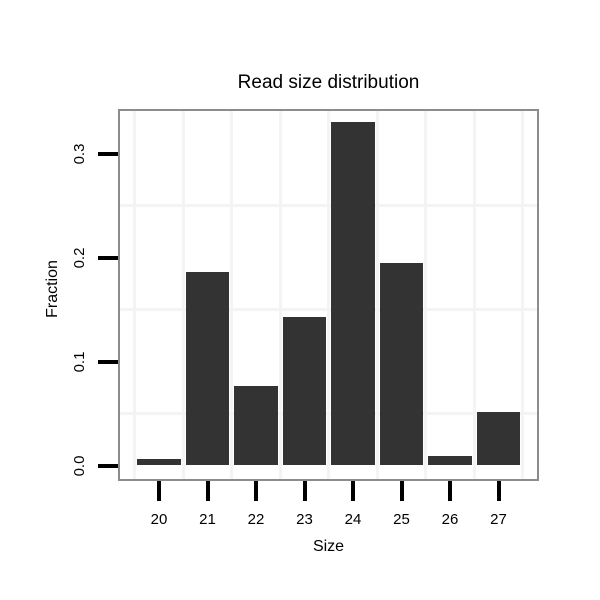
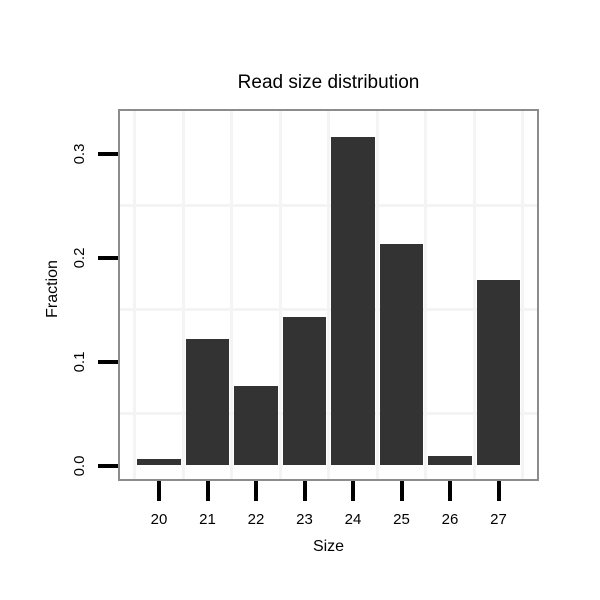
21: 0.186 -> 0.122
24: 0.330 -> 0.316
25: 0.195 -> 0.213
27: 0.051 -> 0.178
